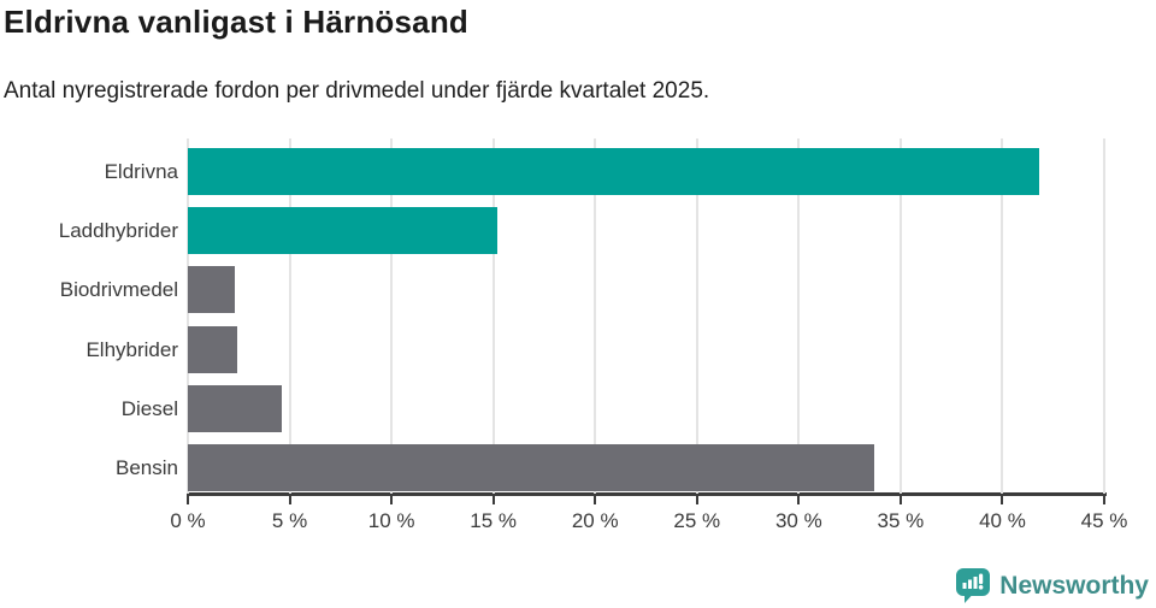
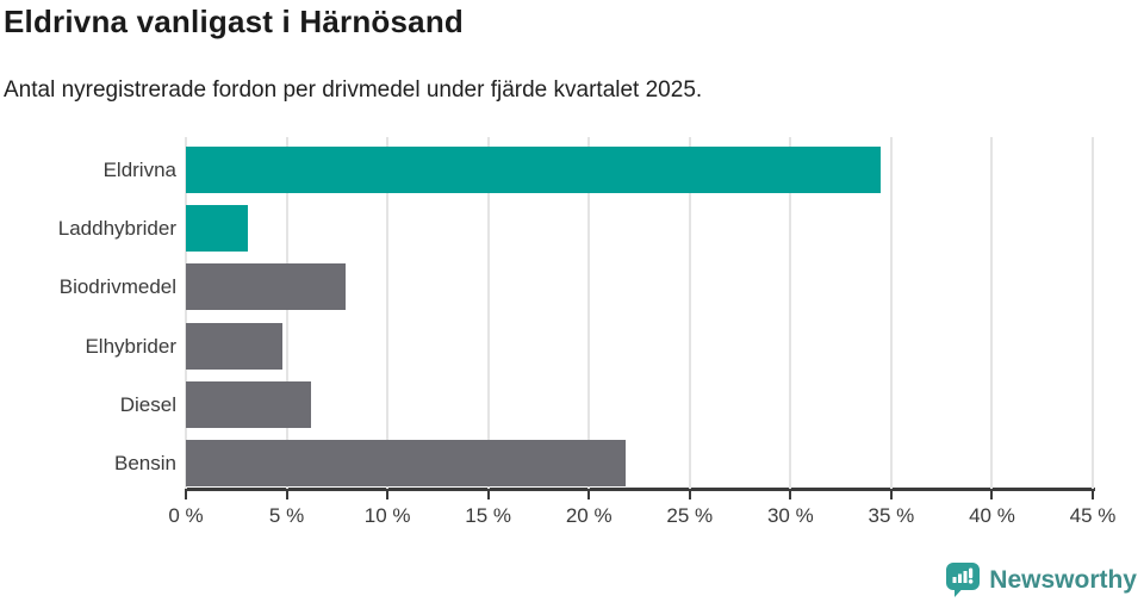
Eldrivna: 41.8% -> 34.5%
Laddhybrider: 15.2% -> 3.1%
Biodrivmedel: 2.3% -> 7.9%
Elhybrider: 2.4% -> 4.8%
Diesel: 4.6% -> 6.2%
Bensin: 33.7% -> 21.8%
